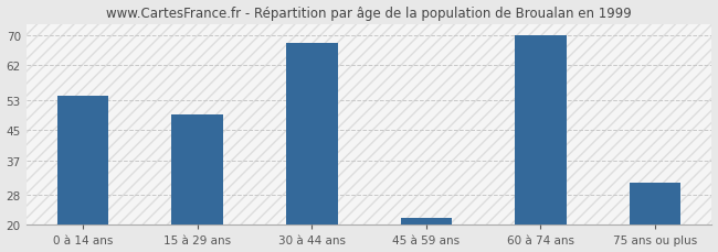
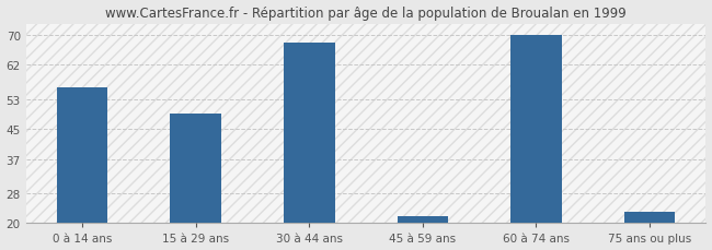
0 à 14 ans: 54 -> 56
75 ans ou plus: 31 -> 23
